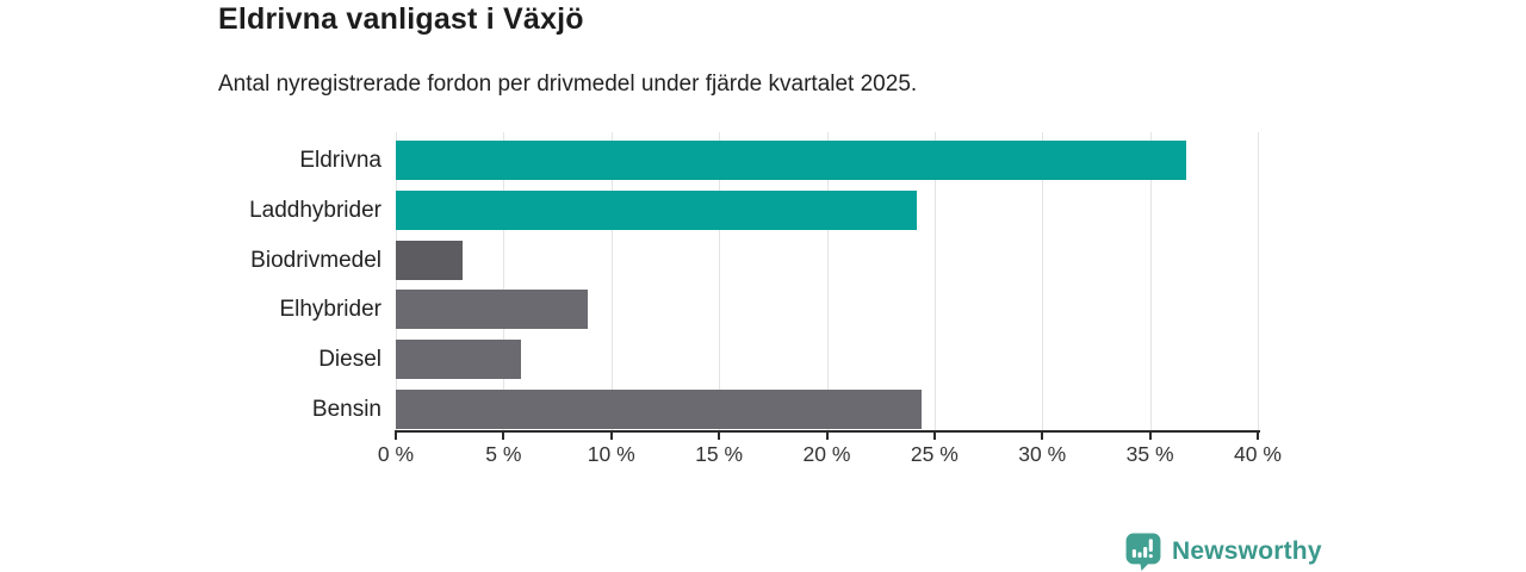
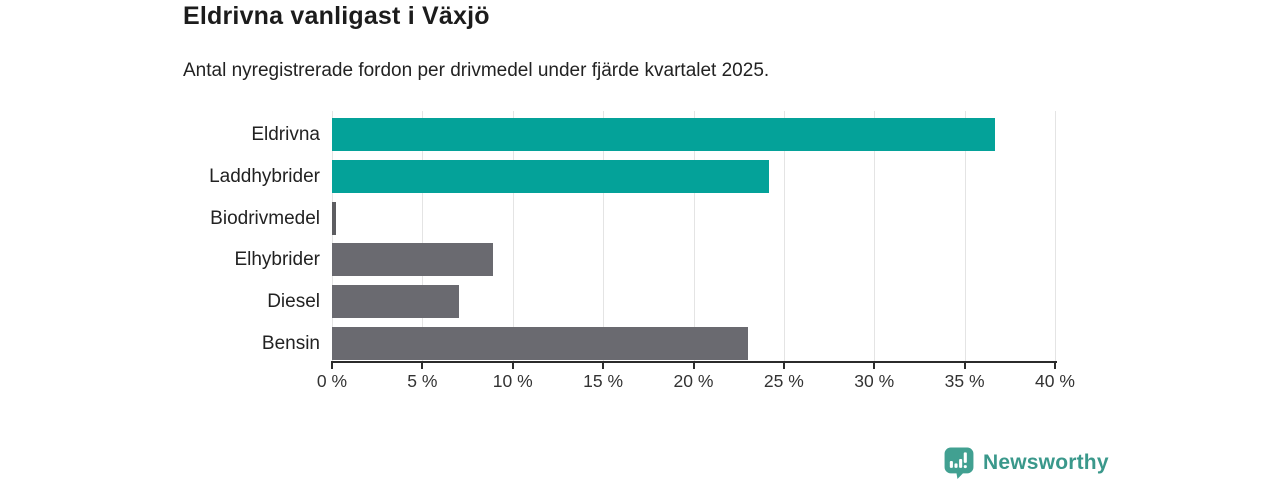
Biodrivmedel: 3.1% -> 0.2%
Diesel: 5.8% -> 7.0%
Bensin: 24.4% -> 23.0%
